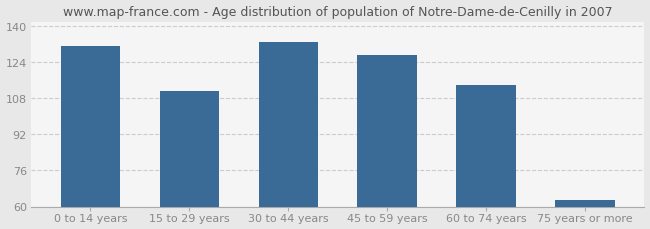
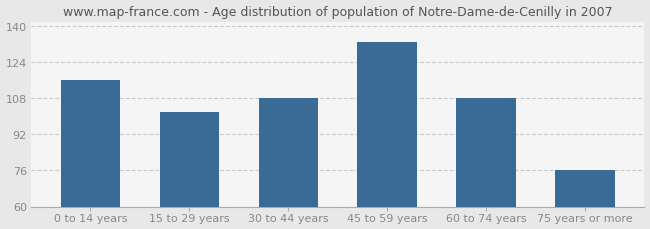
0 to 14 years: 131 -> 116
15 to 29 years: 111 -> 102
30 to 44 years: 133 -> 108
45 to 59 years: 127 -> 133
60 to 74 years: 114 -> 108
75 years or more: 63 -> 76
